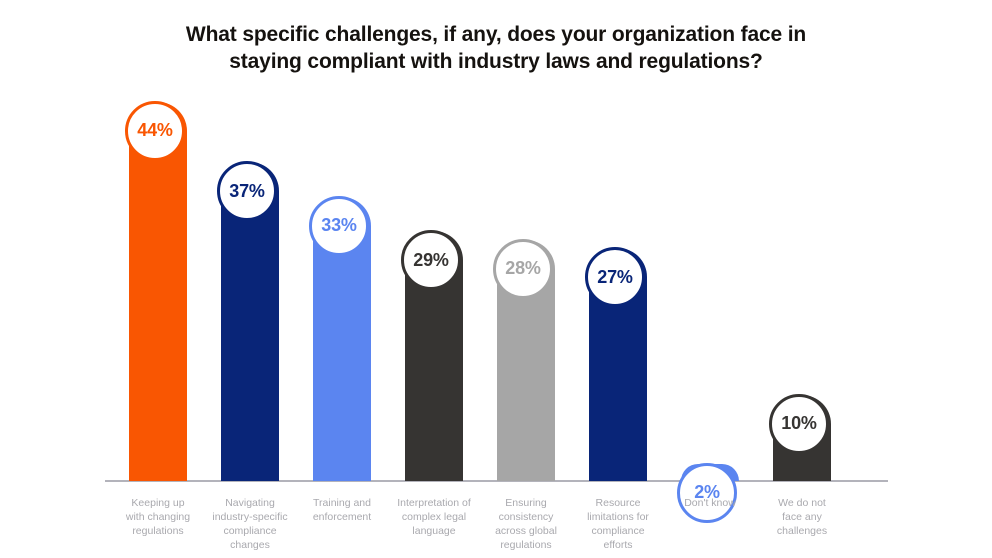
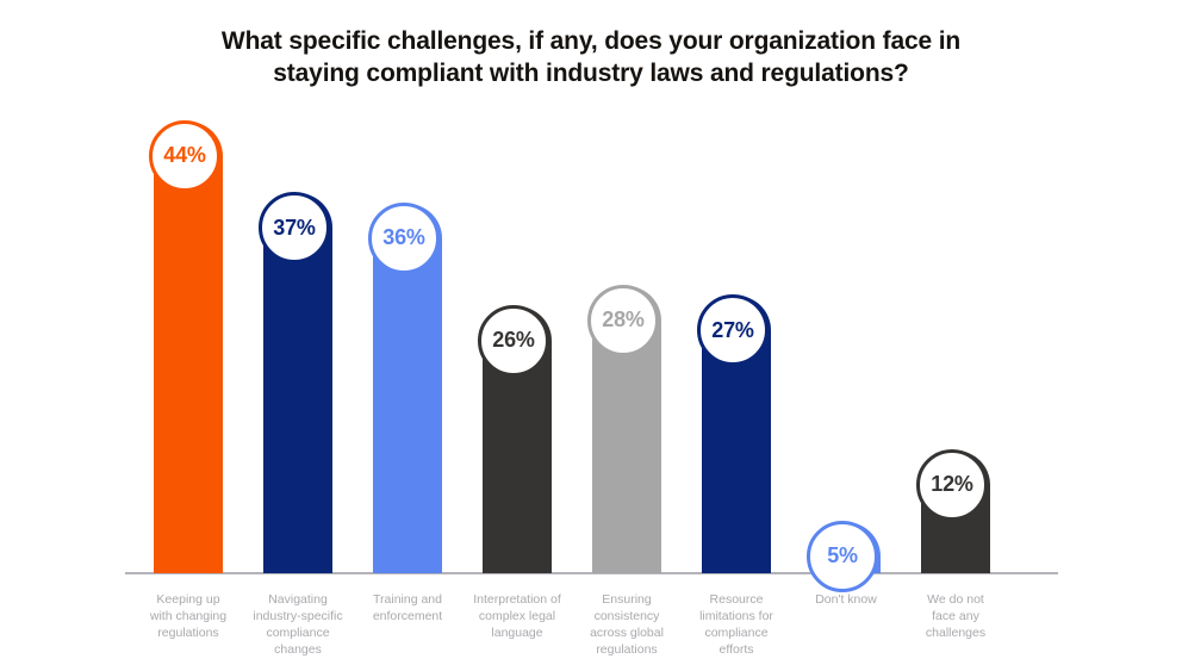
Training and enforcement: 33% -> 36%
Interpretation of complex legal language: 29% -> 26%
Don't know: 2% -> 5%
We do not face any challenges: 10% -> 12%
